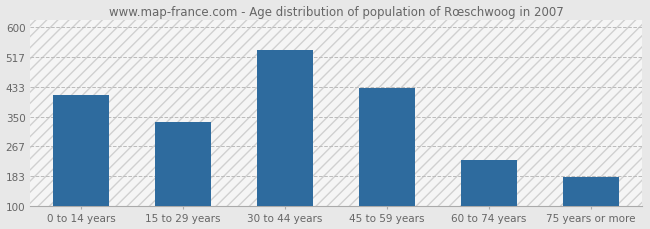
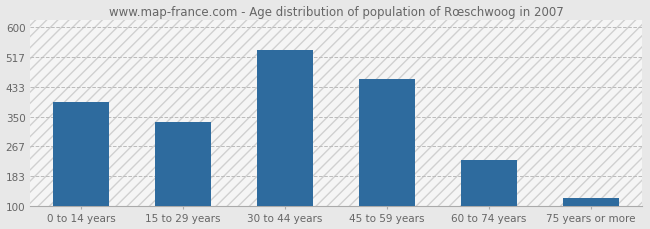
0 to 14 years: 410 -> 390
45 to 59 years: 430 -> 455
75 years or more: 180 -> 123
